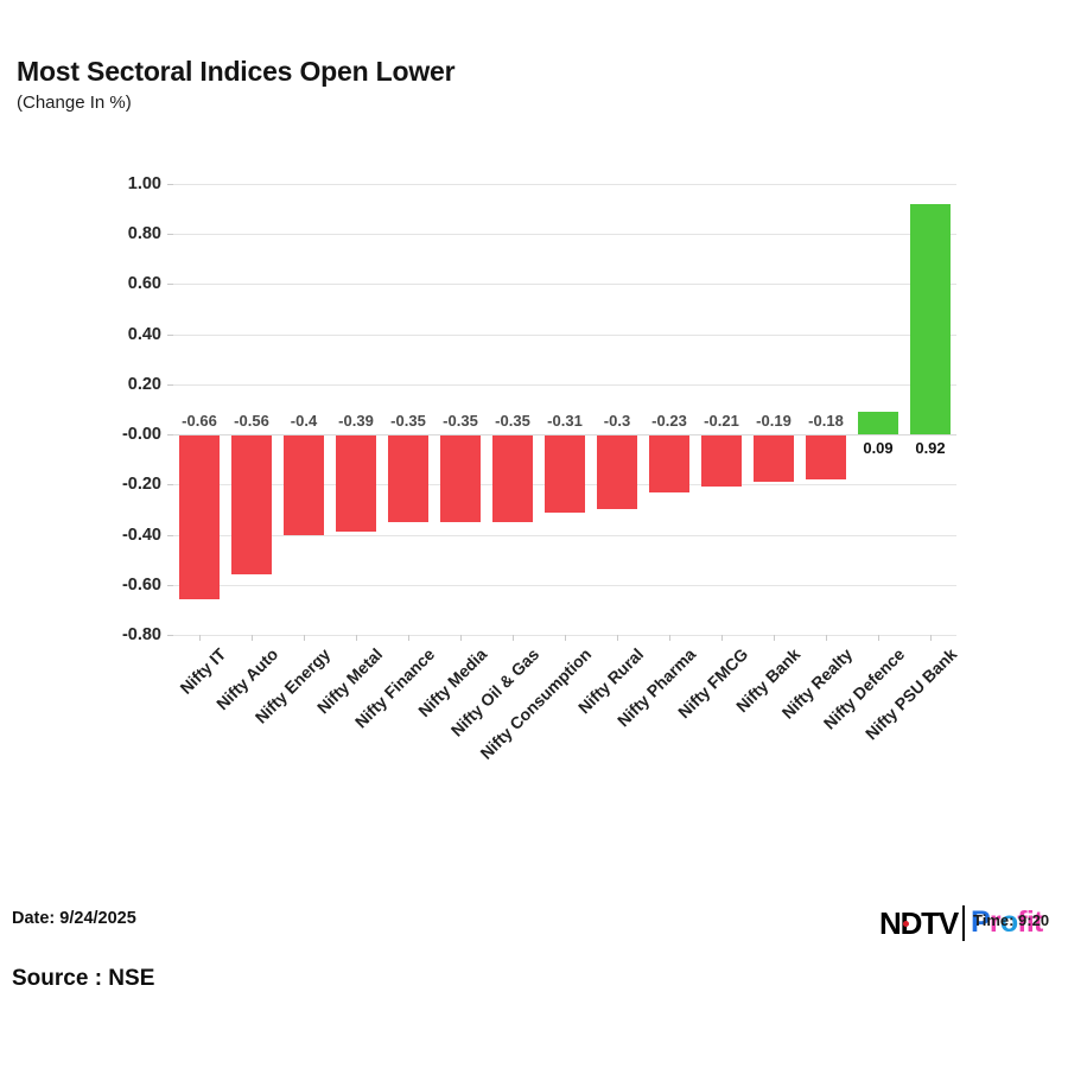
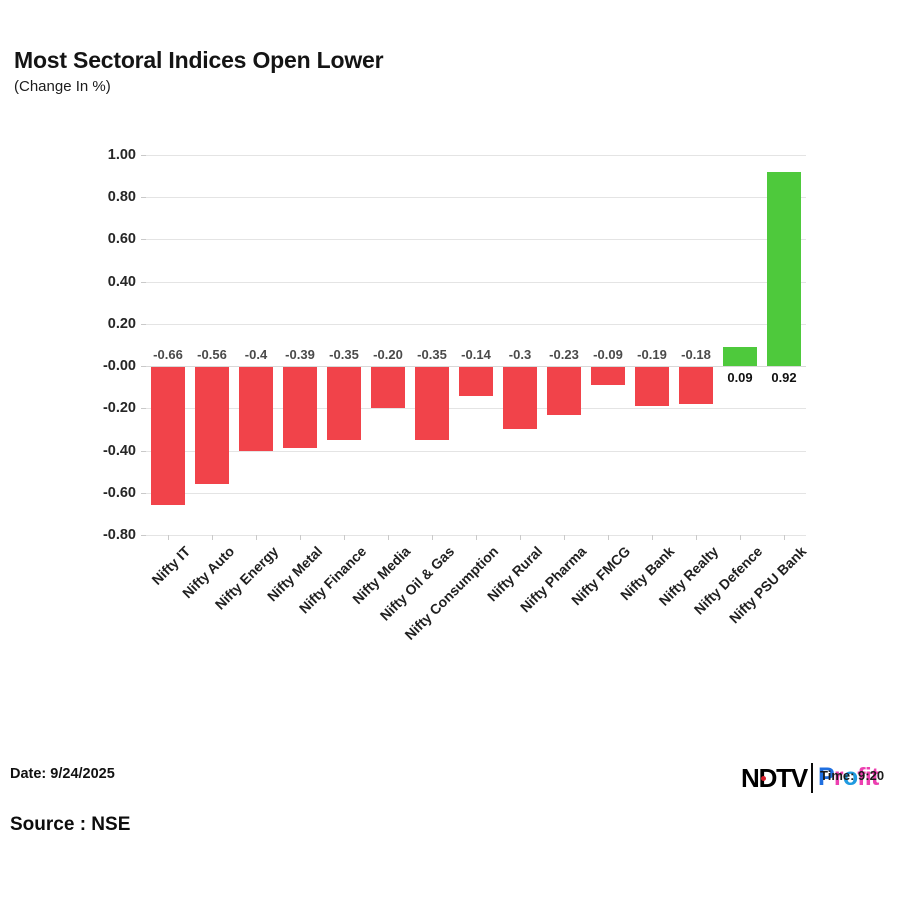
Nifty Media: -0.35 -> -0.20
Nifty Consumption: -0.31 -> -0.14
Nifty FMCG: -0.21 -> -0.09
